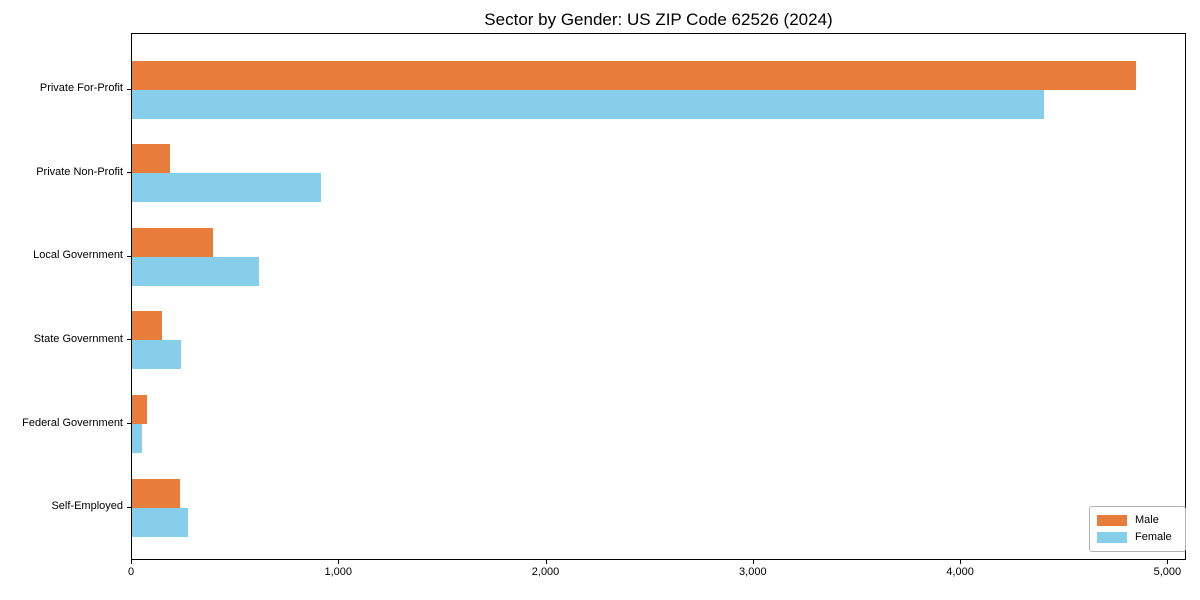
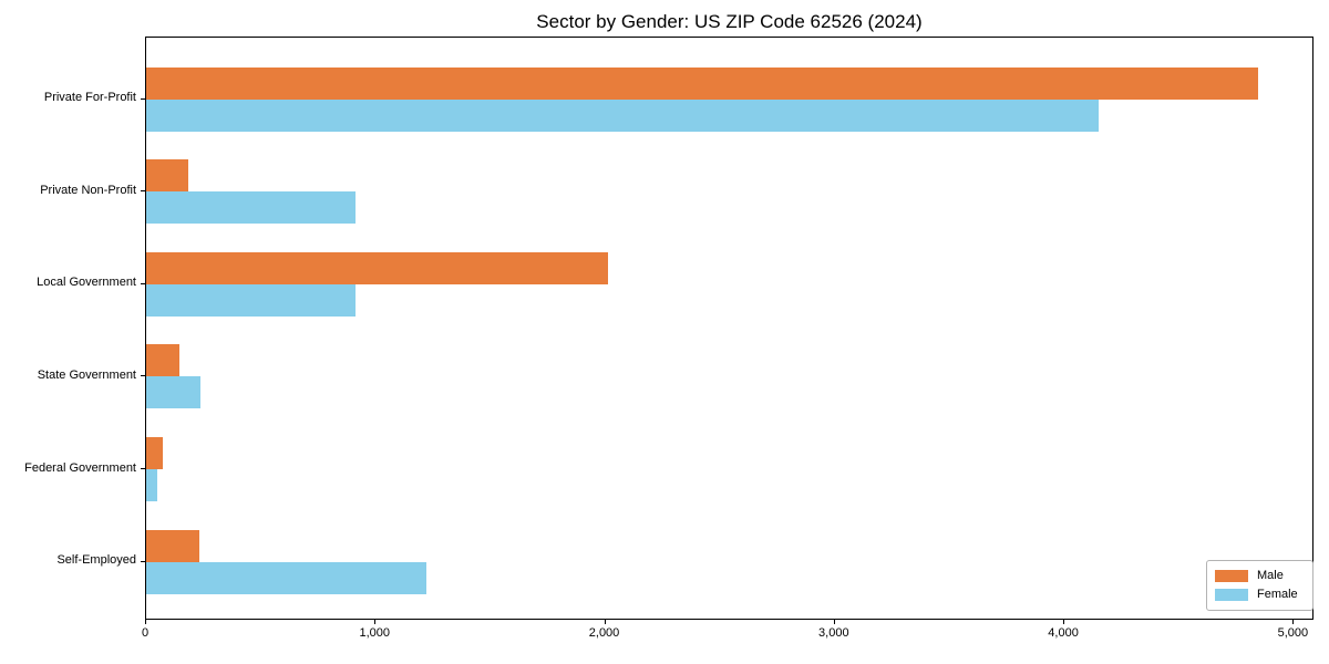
Female/Private For-Profit: 4400 -> 4150
Male/Local Government: 390 -> 2010
Female/Local Government: 620 -> 910
Female/Self-Employed: 270 -> 1220
